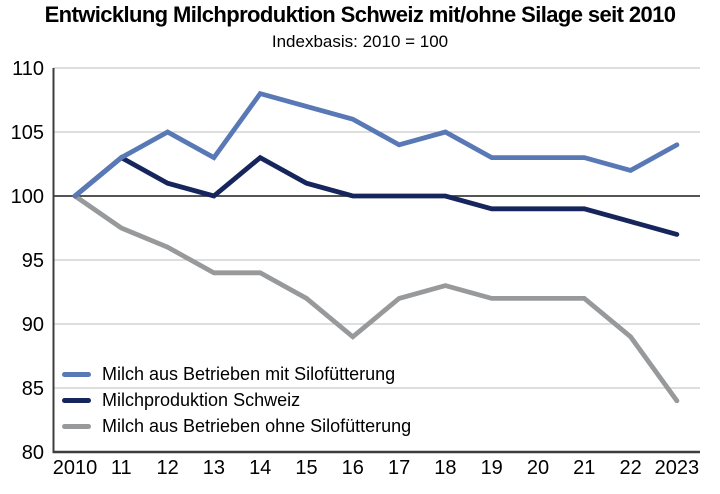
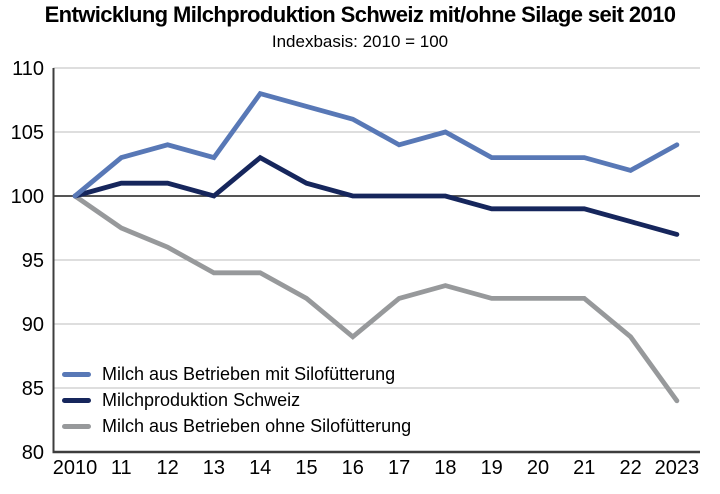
Milchproduktion Schweiz/11: 103 -> 101
Milch aus Betrieben mit Silofütterung/12: 105 -> 104
